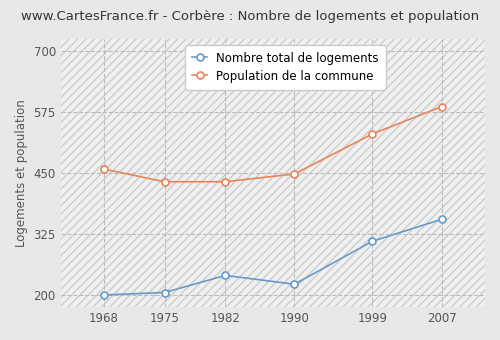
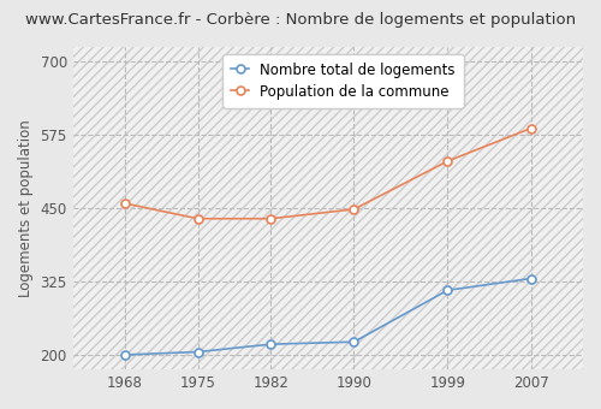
Nombre total de logements/1982: 240 -> 218
Nombre total de logements/2007: 355 -> 330
